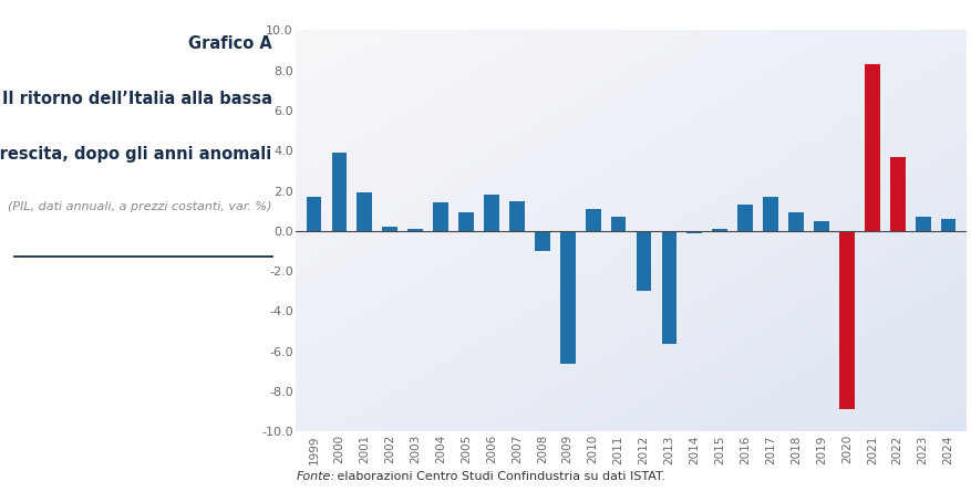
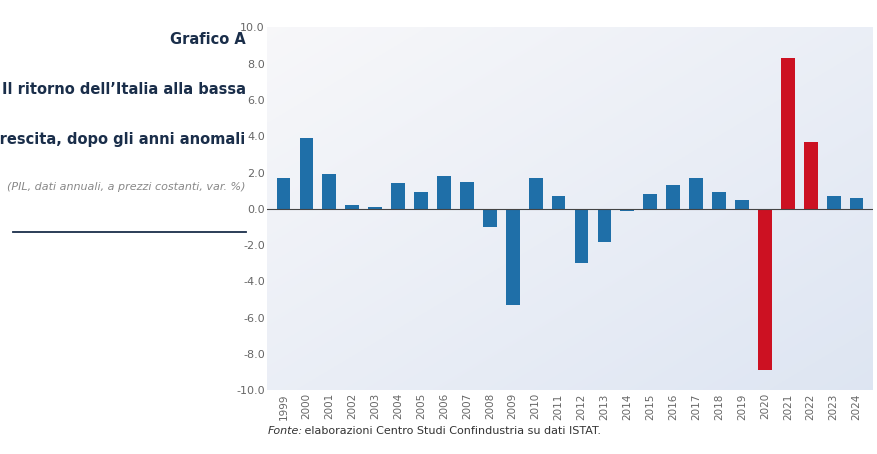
2009: -6.6 -> -5.3
2010: 1.1 -> 1.7
2013: -5.6 -> -1.8
2015: 0.1 -> 0.8
